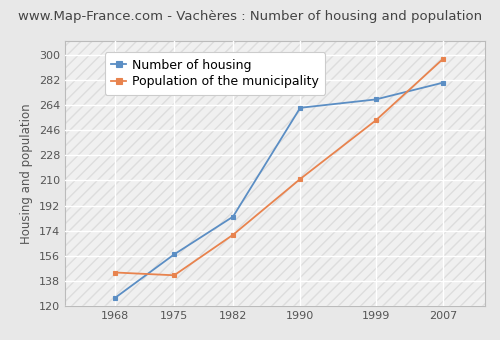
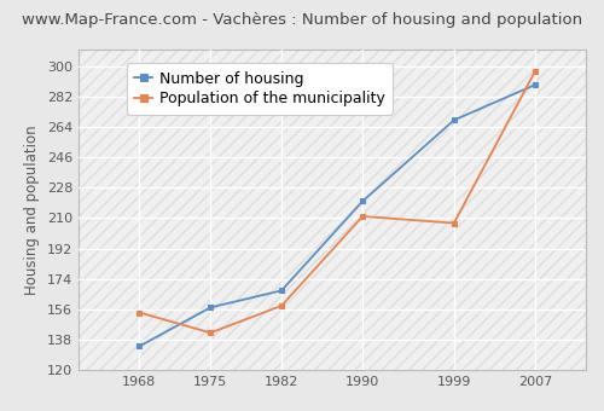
Number of housing/1968: 126 -> 134
Population of the municipality/1968: 144 -> 154
Number of housing/1982: 184 -> 167
Population of the municipality/1982: 171 -> 158
Number of housing/1990: 262 -> 220
Population of the municipality/1999: 253 -> 207
Number of housing/2007: 280 -> 289
